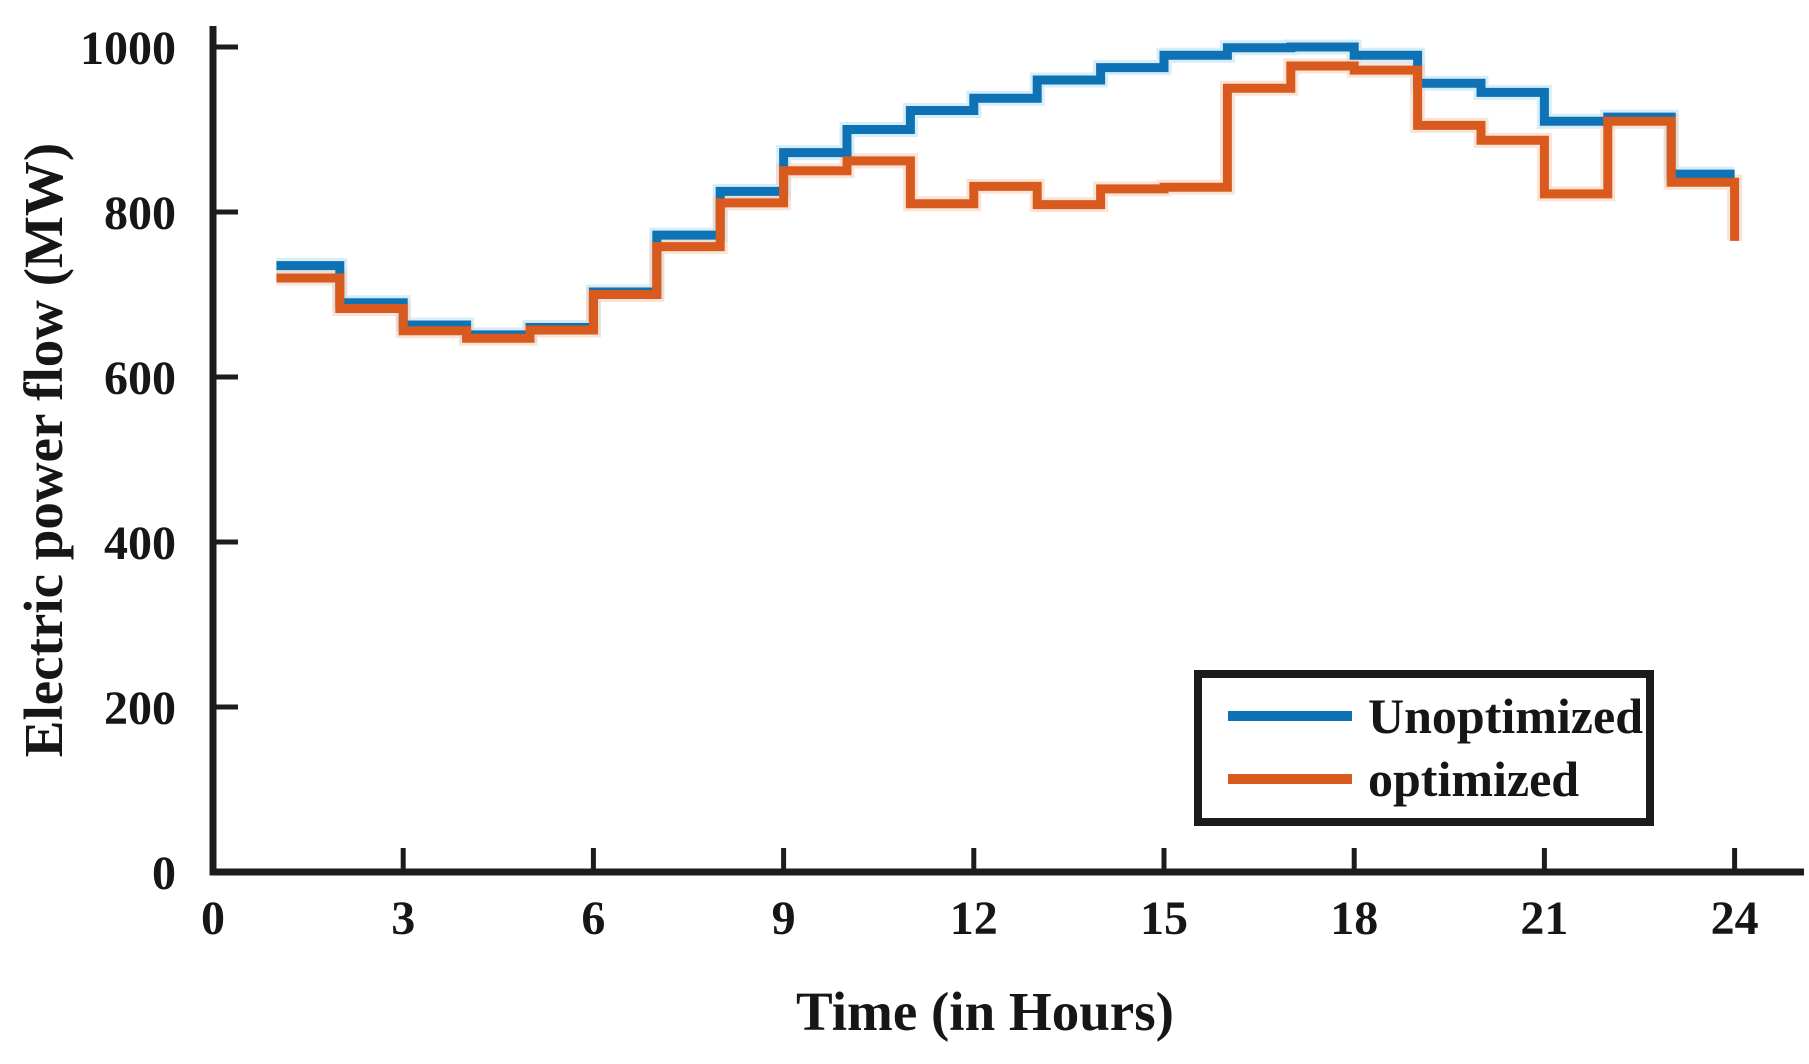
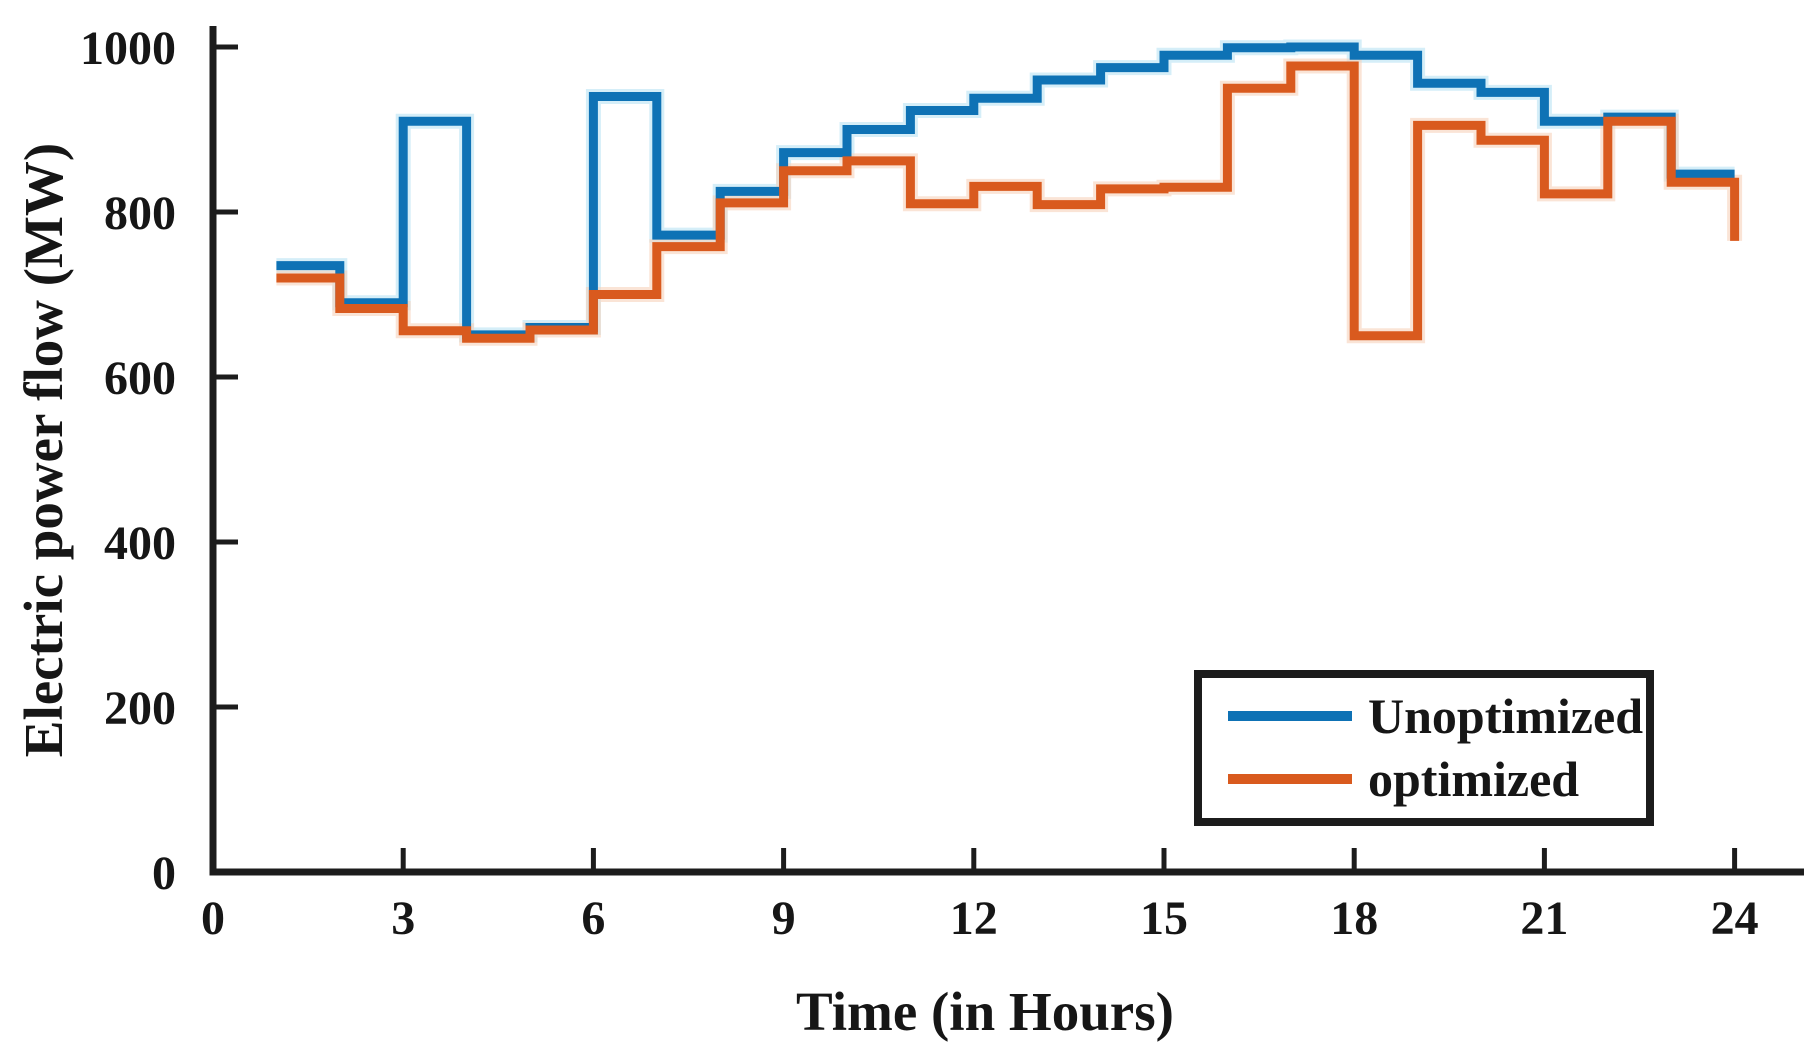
Unoptimized/3: 660 -> 910
Unoptimized/6: 700 -> 940
optimized/18: 970 -> 650
